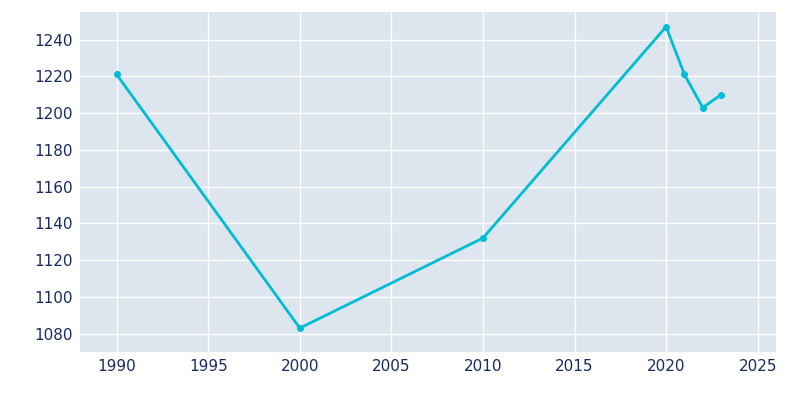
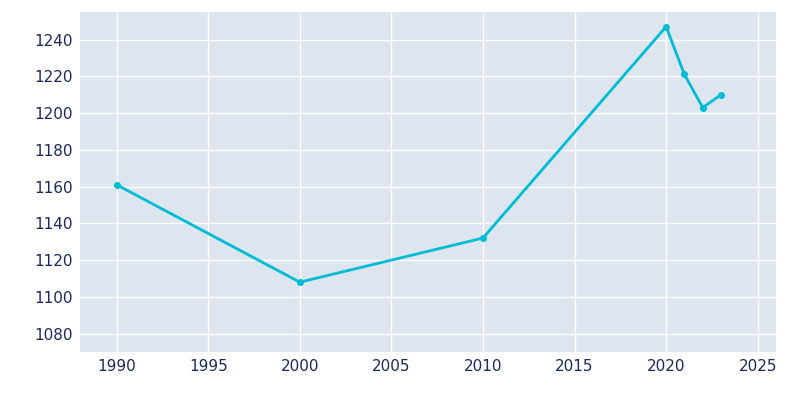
1990: 1221 -> 1161
2000: 1083 -> 1108
